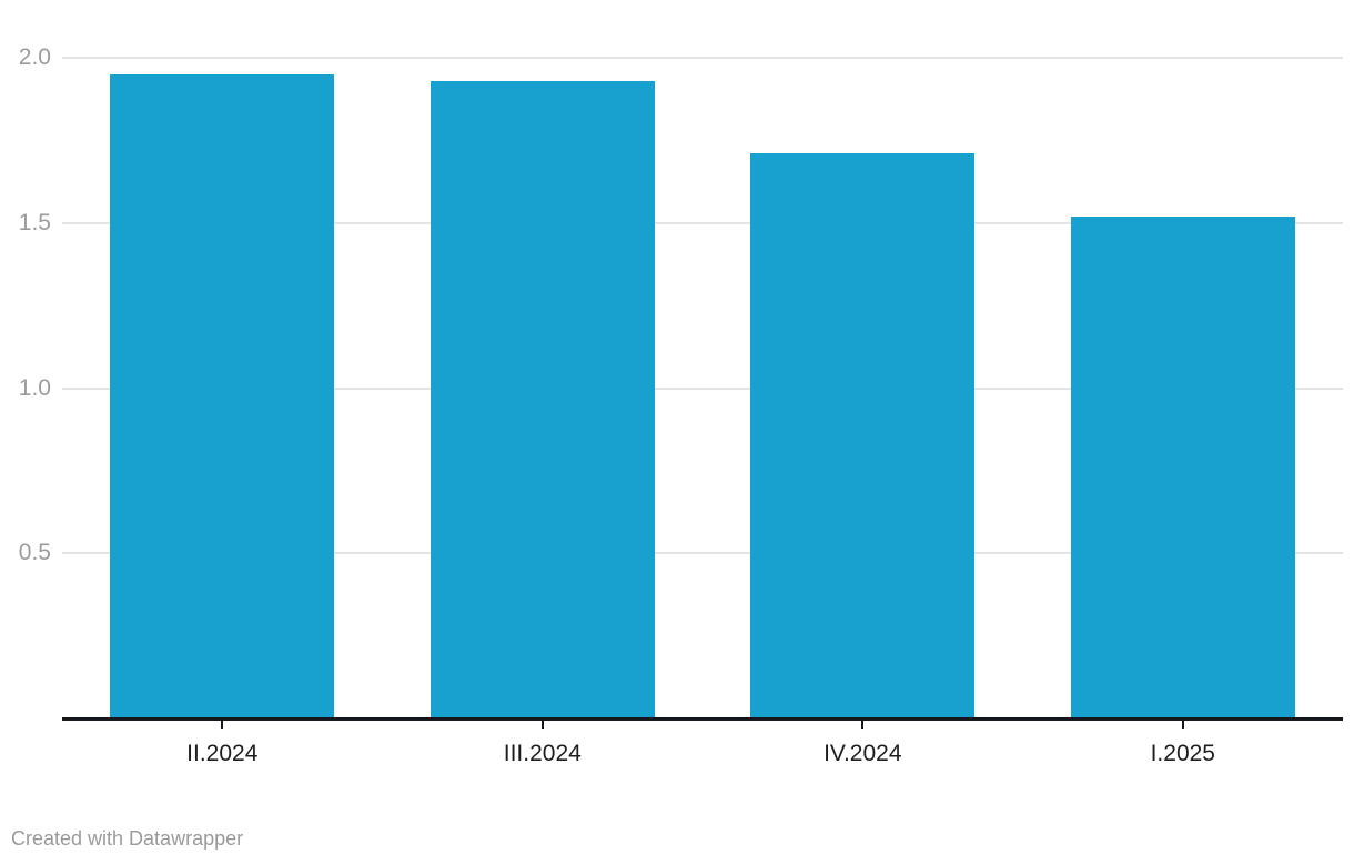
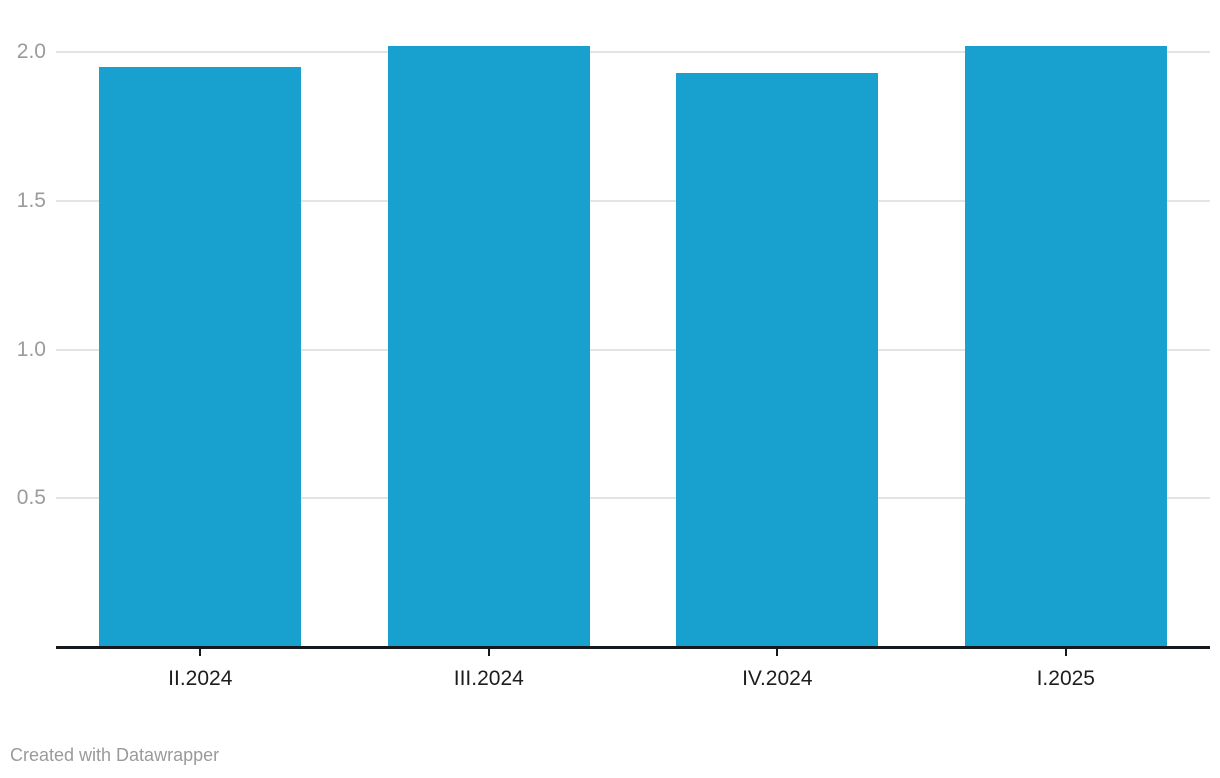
III.2024: 1.93 -> 2.02
IV.2024: 1.71 -> 1.93
I.2025: 1.52 -> 2.02
